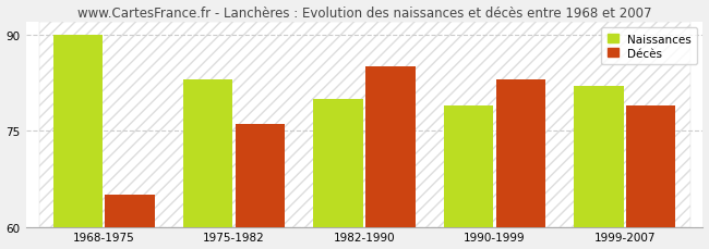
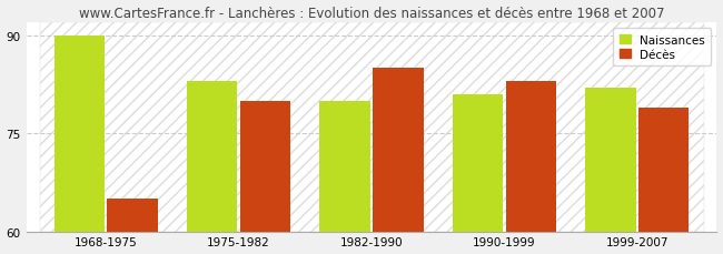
Décès/1975-1982: 76 -> 80
Naissances/1990-1999: 79 -> 81
